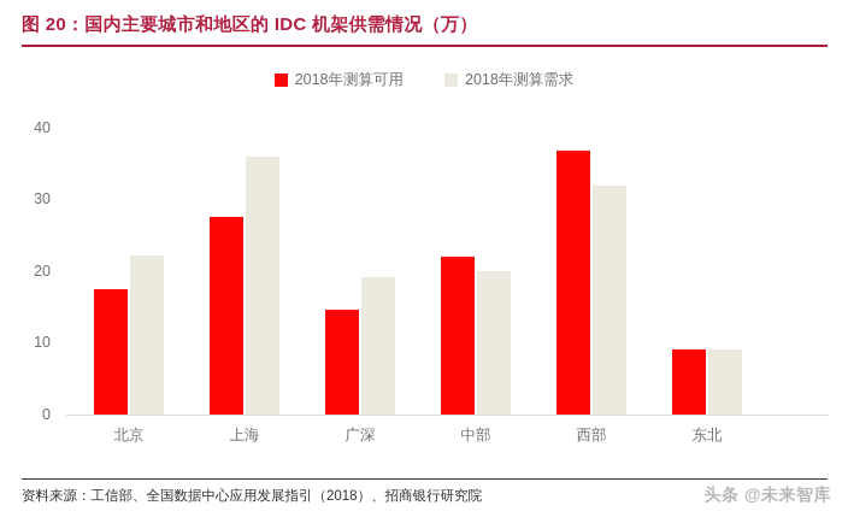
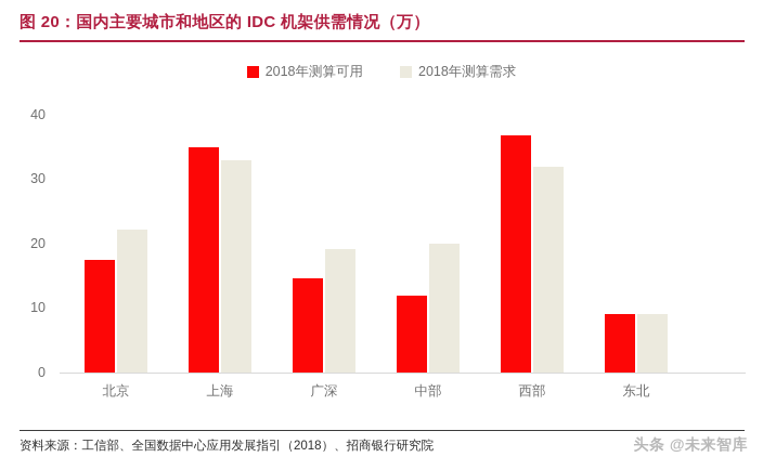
2018年测算可用/上海: 28 -> 35
2018年测算需求/上海: 36 -> 33
2018年测算可用/中部: 22 -> 12
